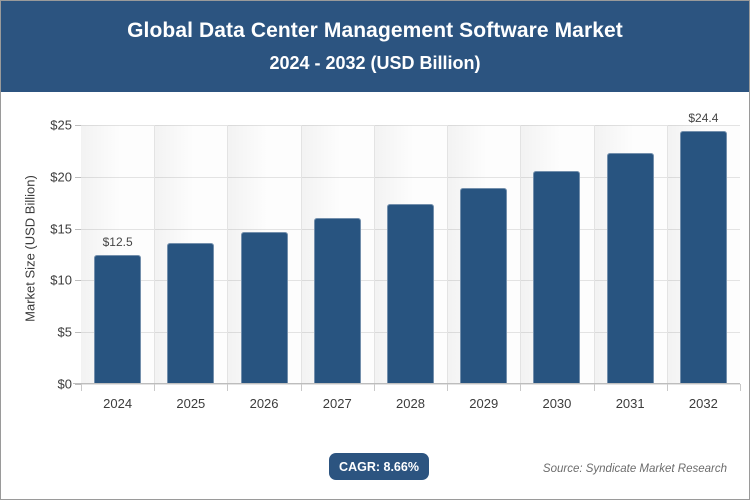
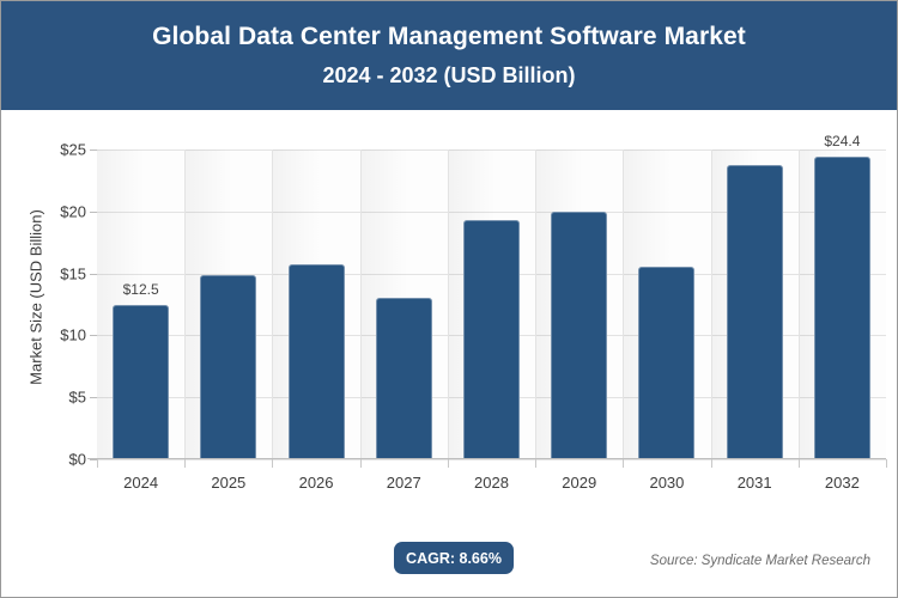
2025: $13.6 -> $14.9
2026: $14.7 -> $15.7
2027: $16.0 -> $13.0
2028: $17.4 -> $19.3
2029: $18.9 -> $20.0
2030: $20.6 -> $15.5
2031: $22.3 -> $23.7
